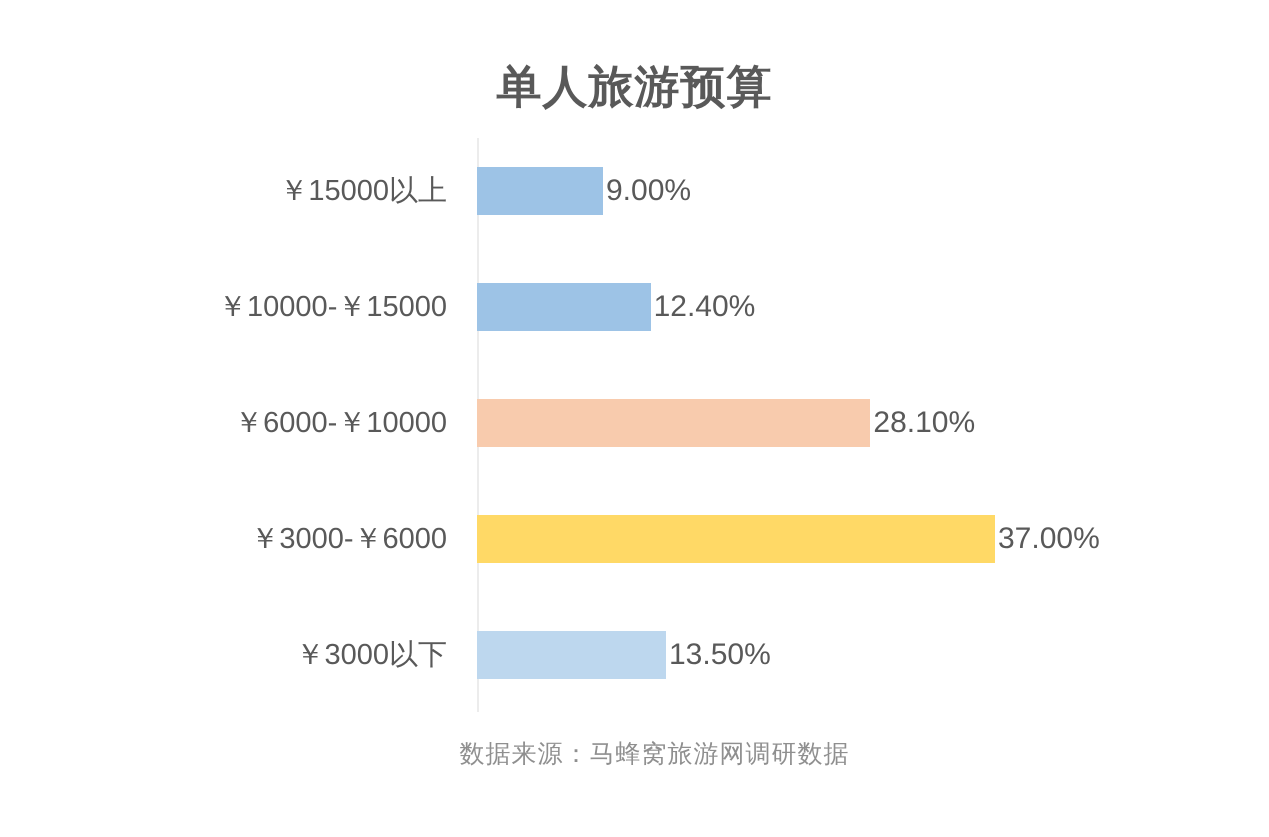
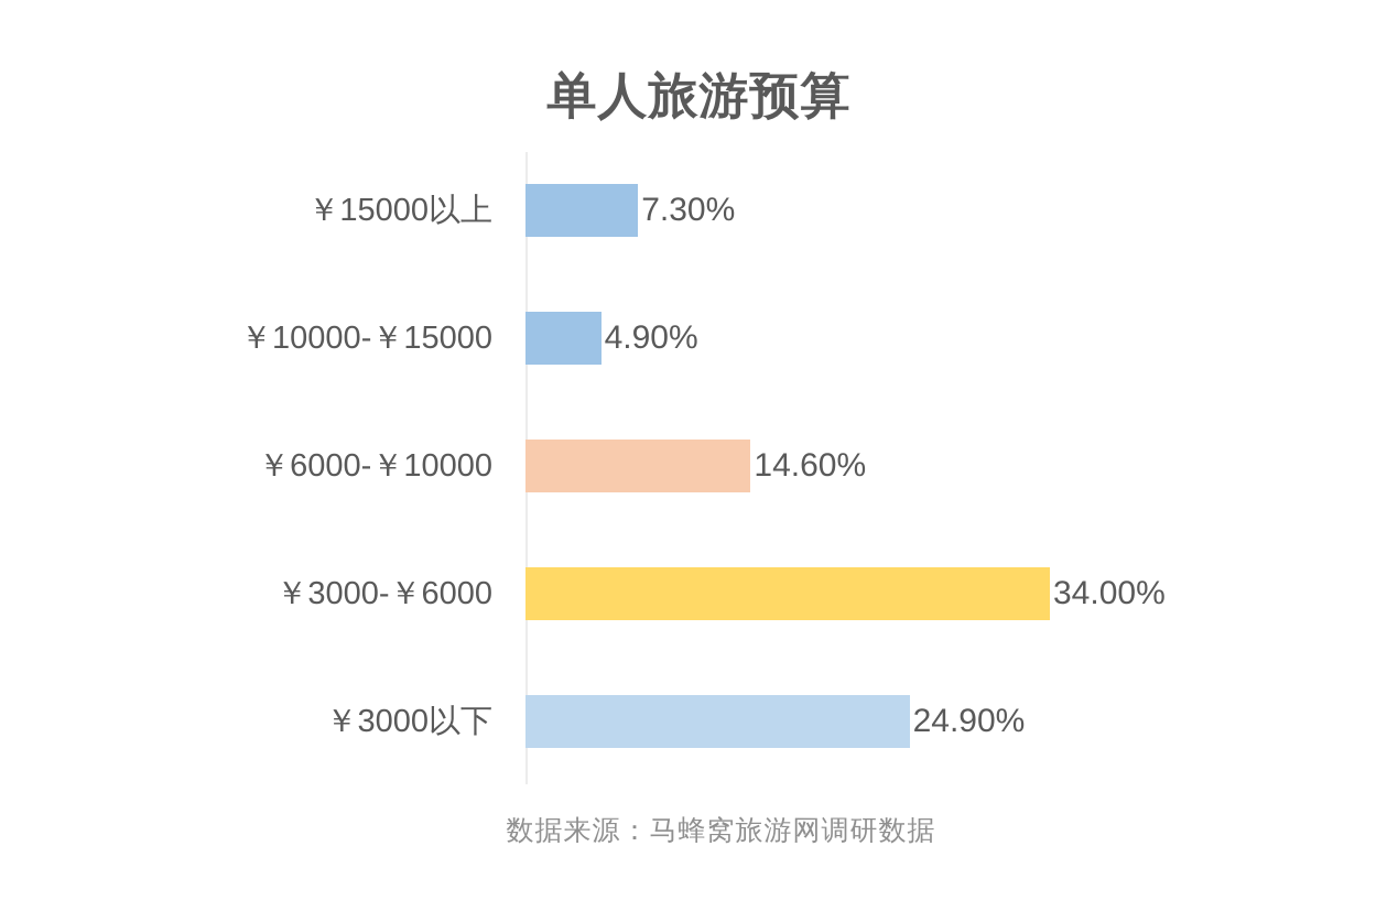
￥15000以上: 9.00% -> 7.30%
￥10000-￥15000: 12.40% -> 4.90%
￥6000-￥10000: 28.10% -> 14.60%
￥3000-￥6000: 37.00% -> 34.00%
￥3000以下: 13.50% -> 24.90%
